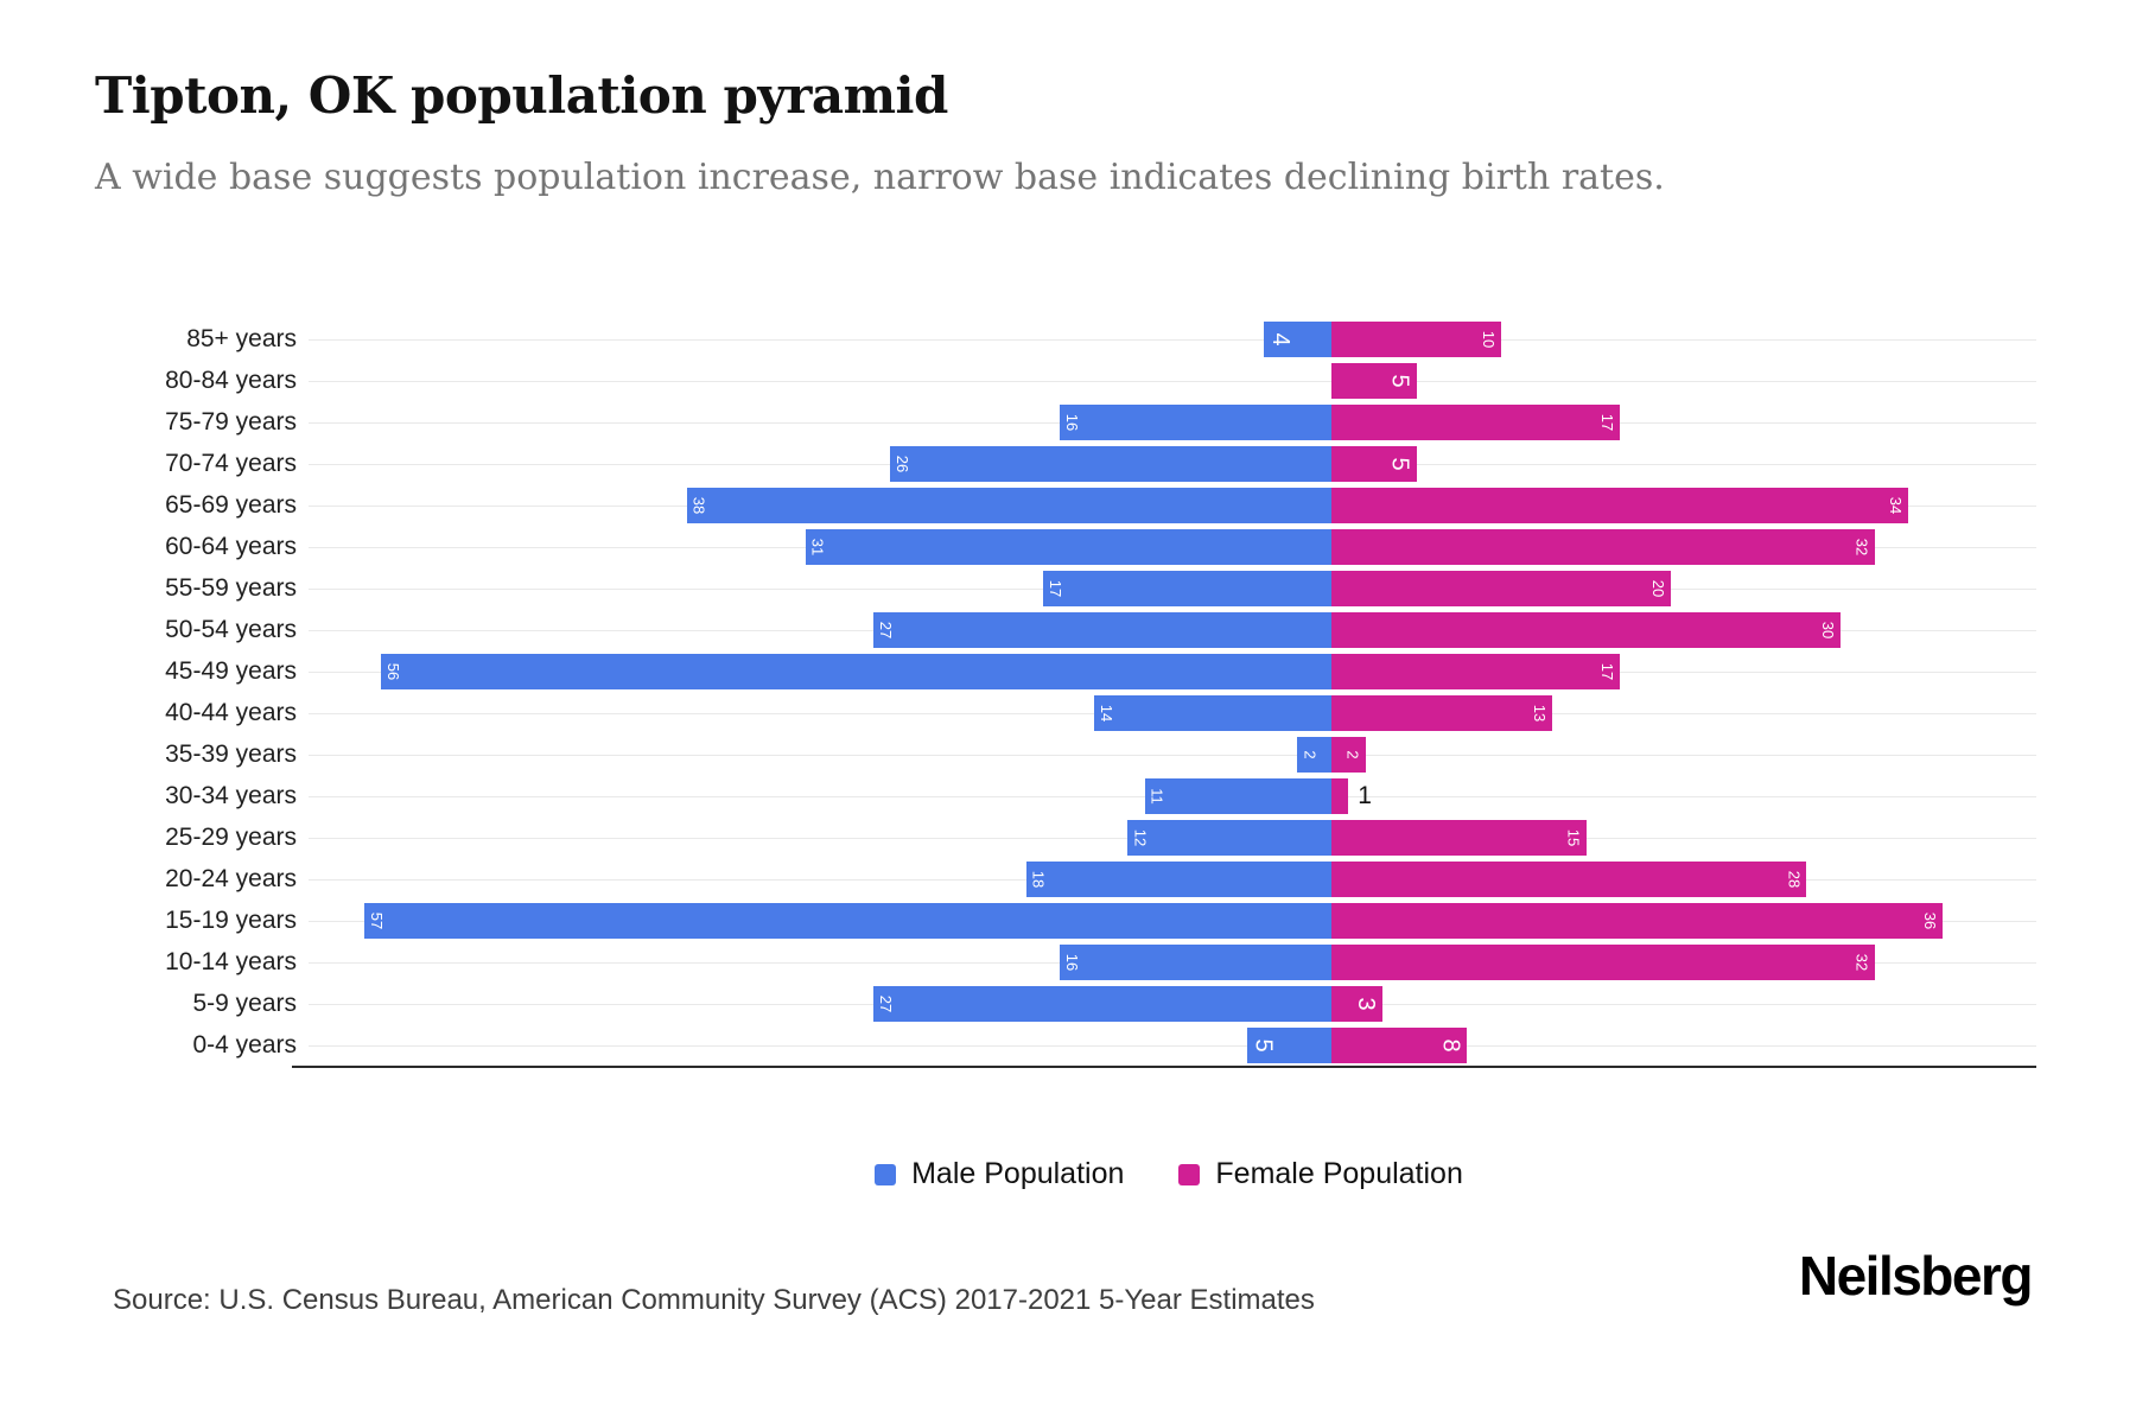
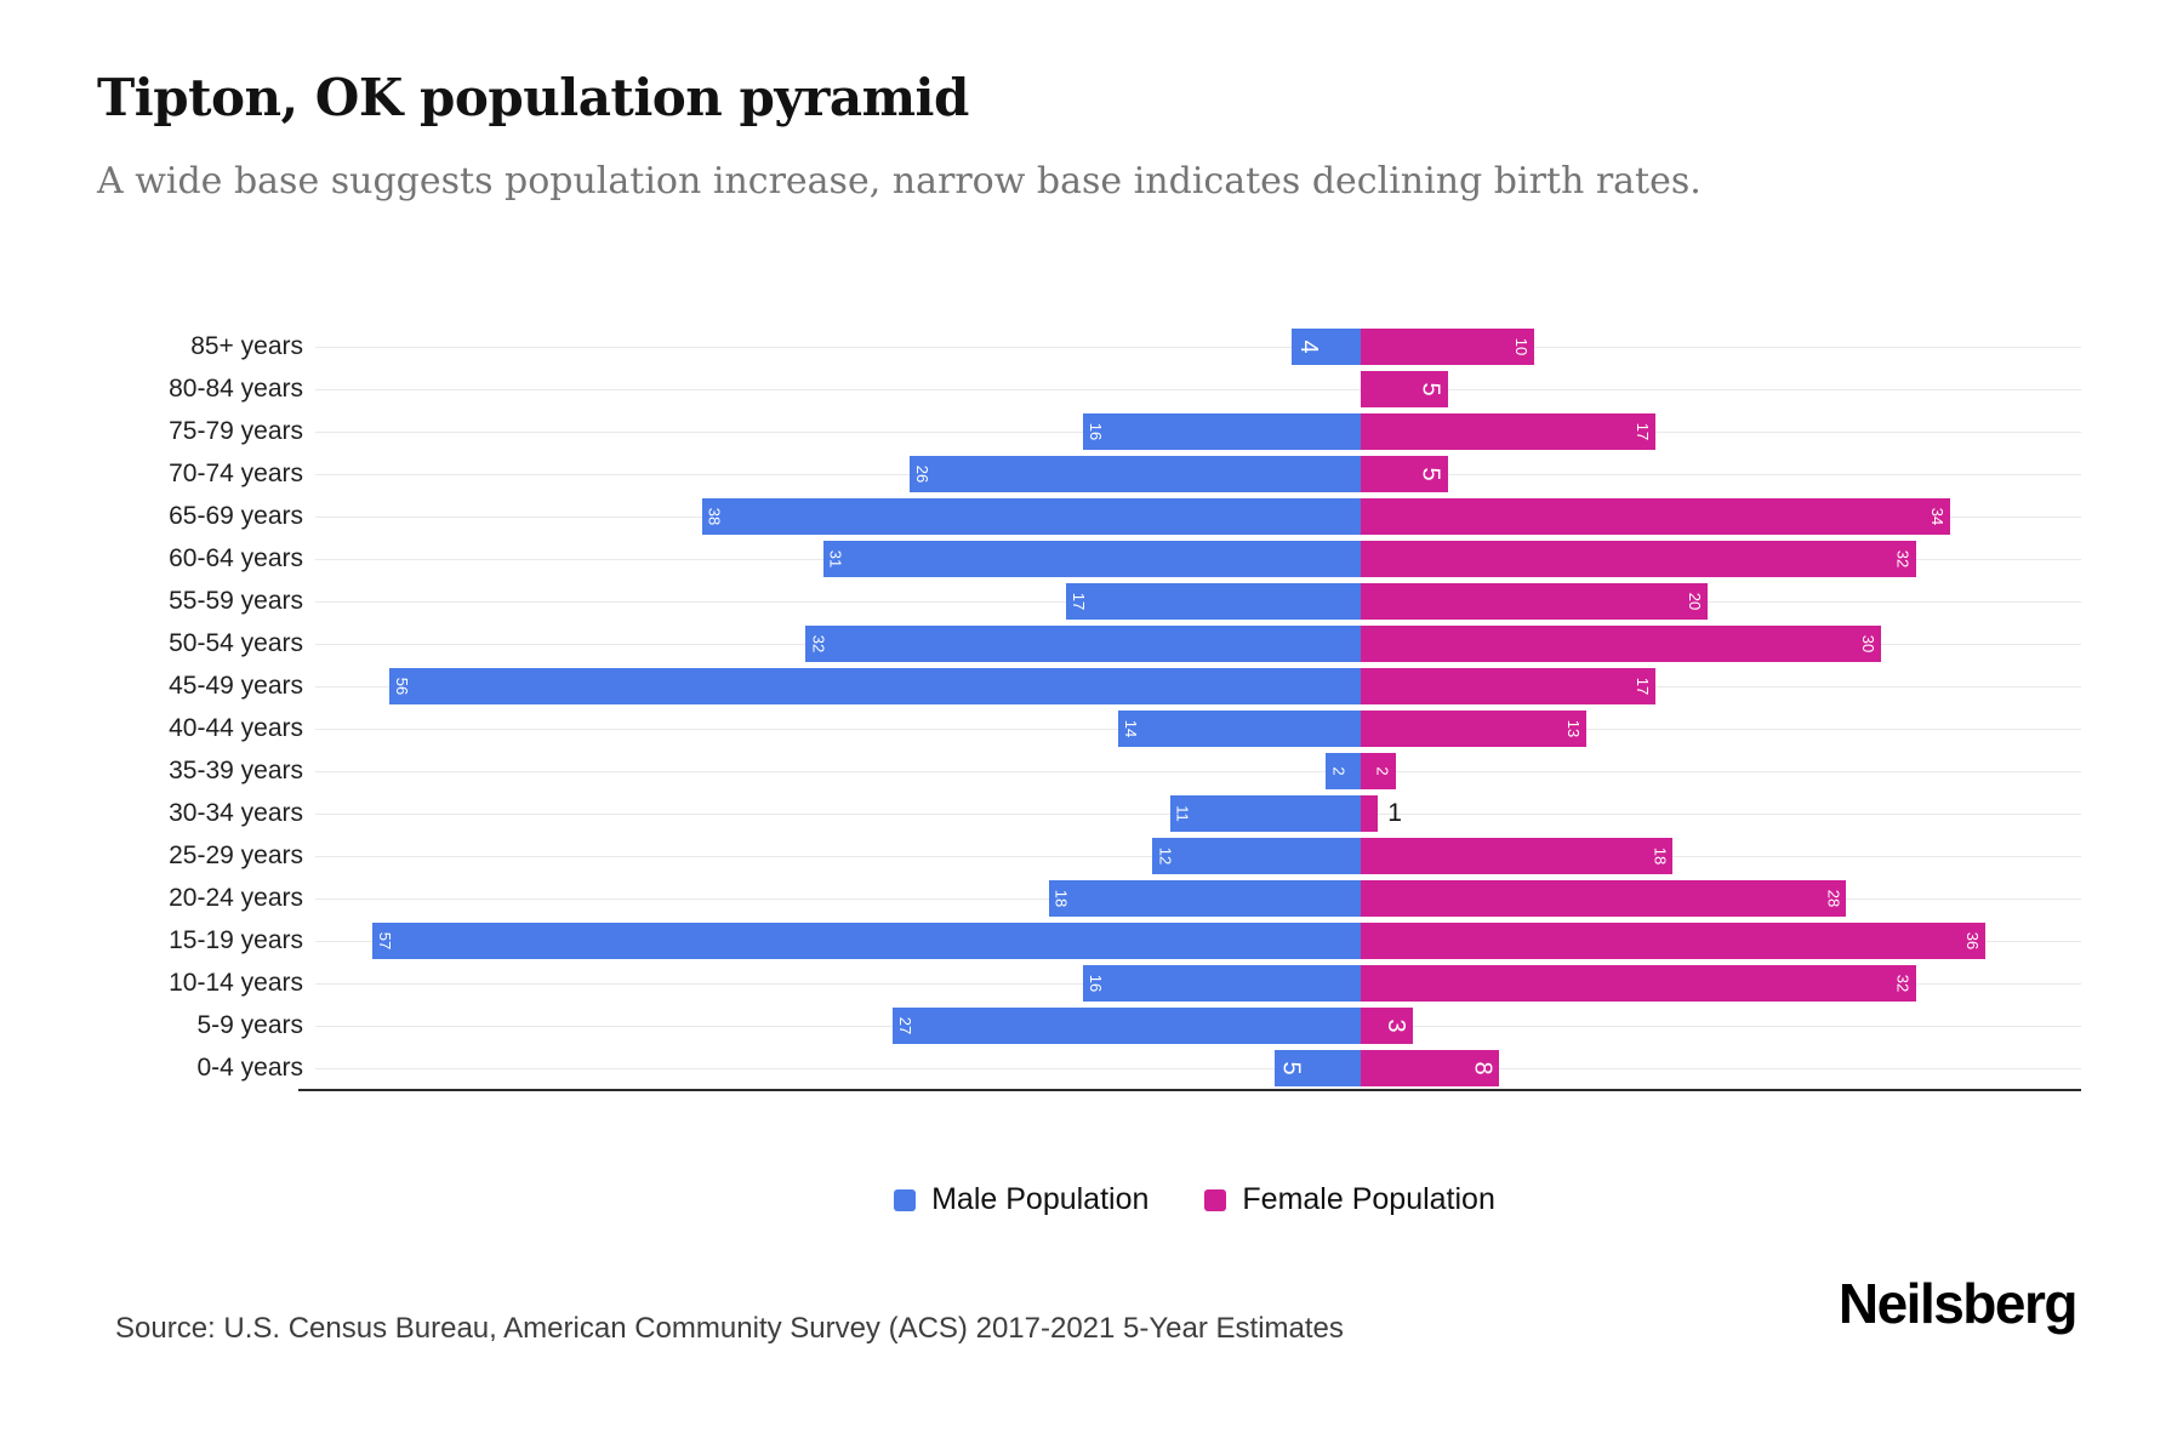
Male Population/50-54 years: 27 -> 32
Female Population/25-29 years: 15 -> 18
